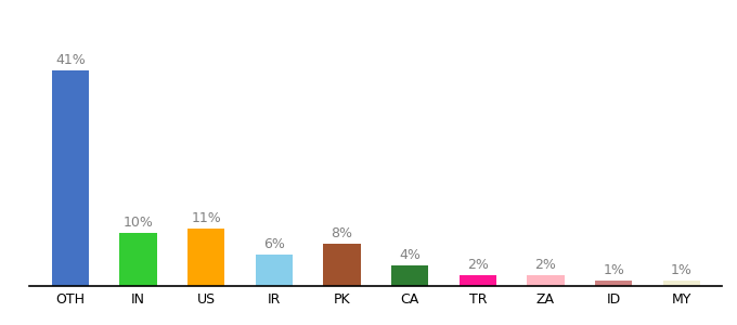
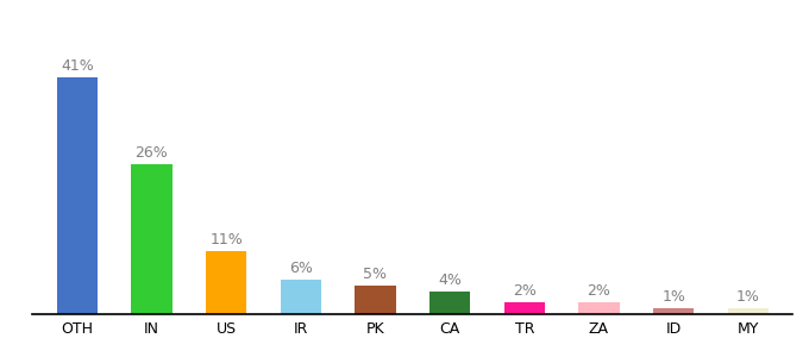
IN: 10% -> 26%
PK: 8% -> 5%
